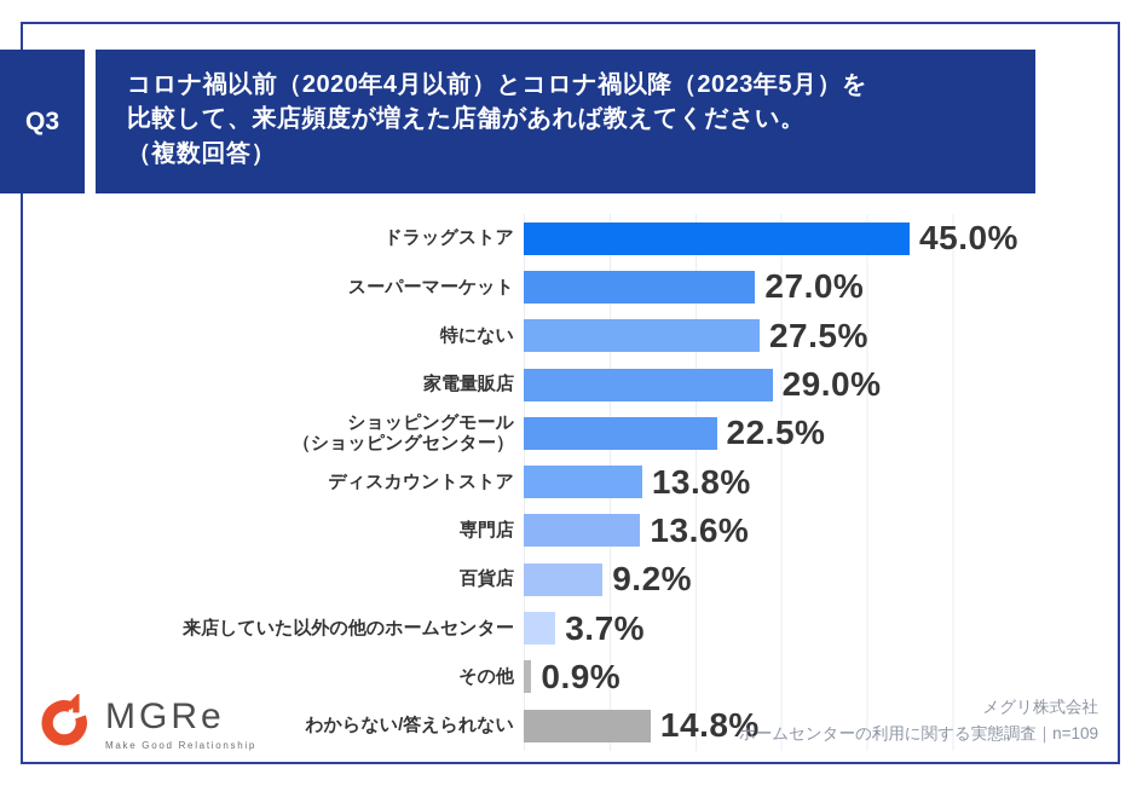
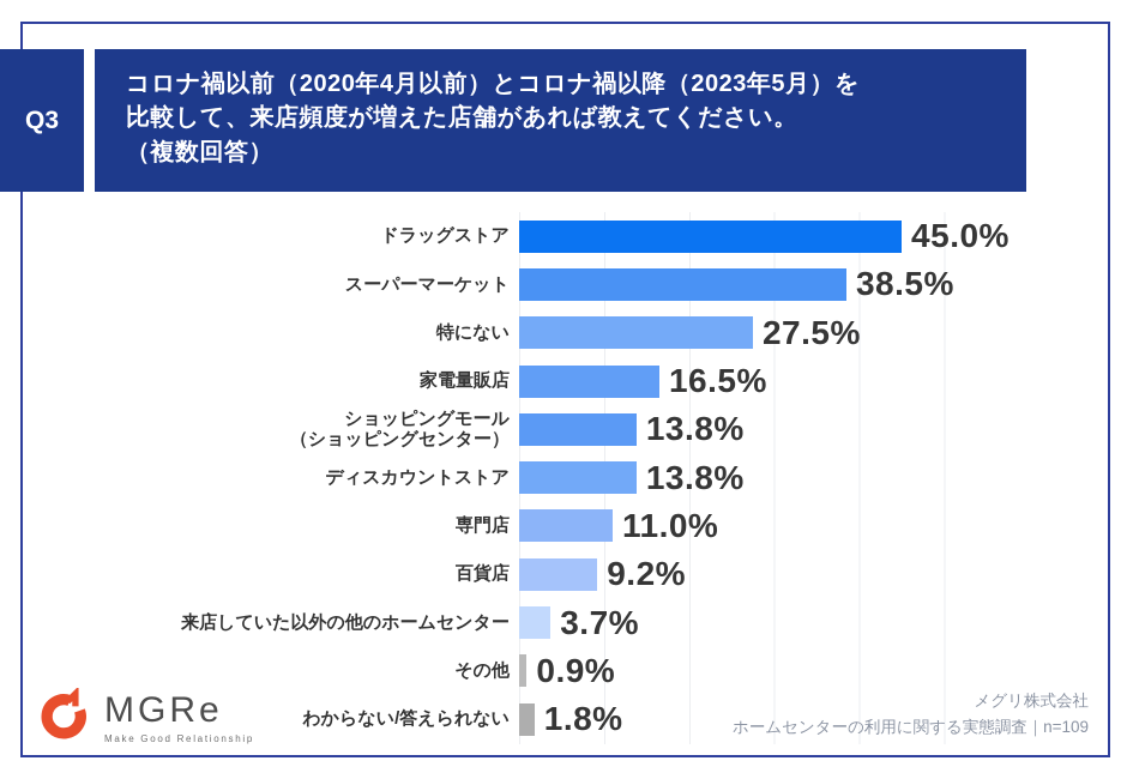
スーパーマーケット: 27.0% -> 38.5%
家電量販店: 29.0% -> 16.5%
ショッピングモール（ショッピングセンター）: 22.5% -> 13.8%
専門店: 13.6% -> 11.0%
わからない/答えられない: 14.8% -> 1.8%
